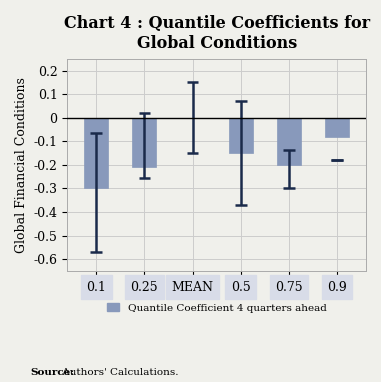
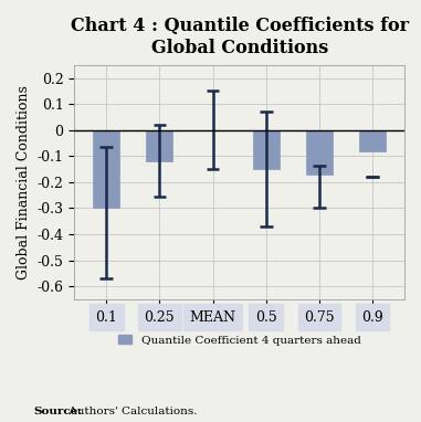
0.25: -0.210 -> -0.120
0.75: -0.200 -> -0.170
